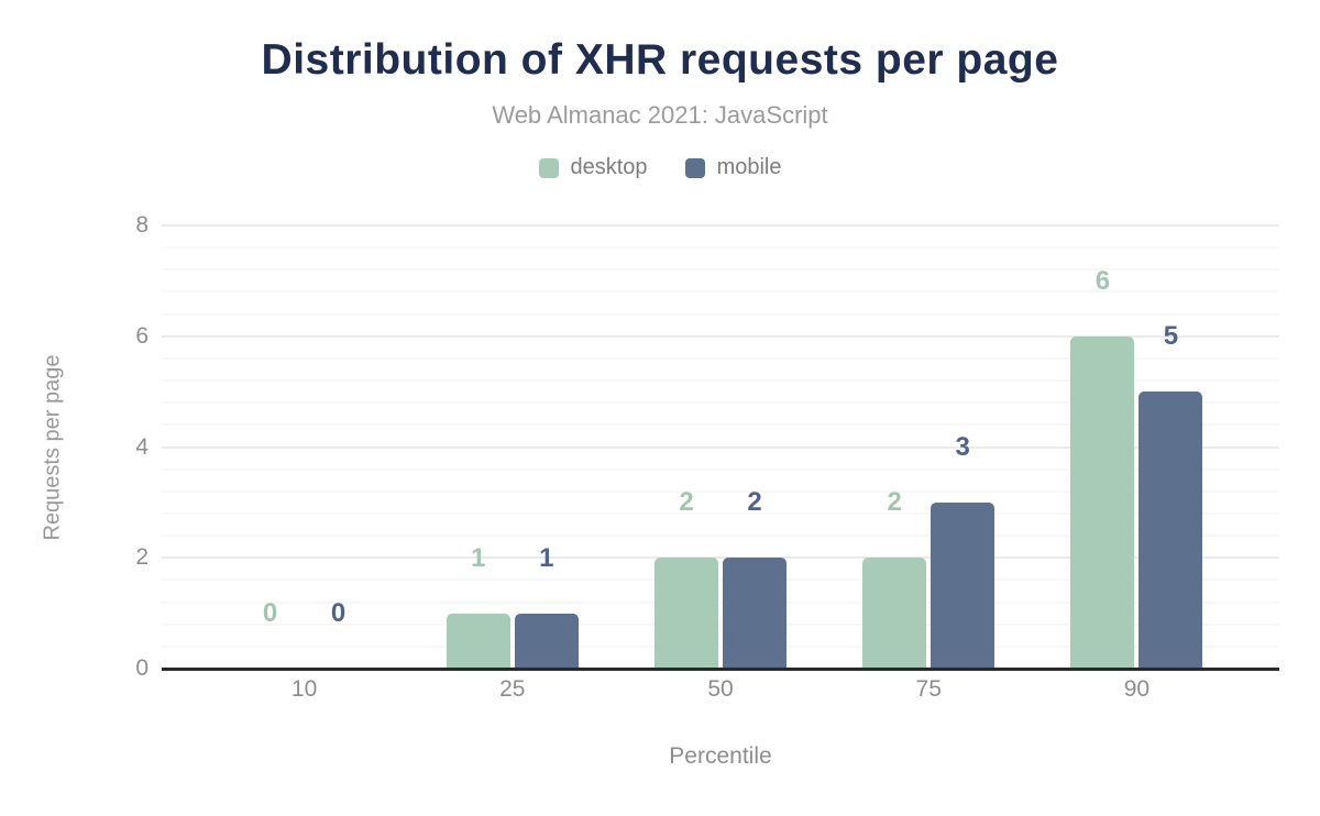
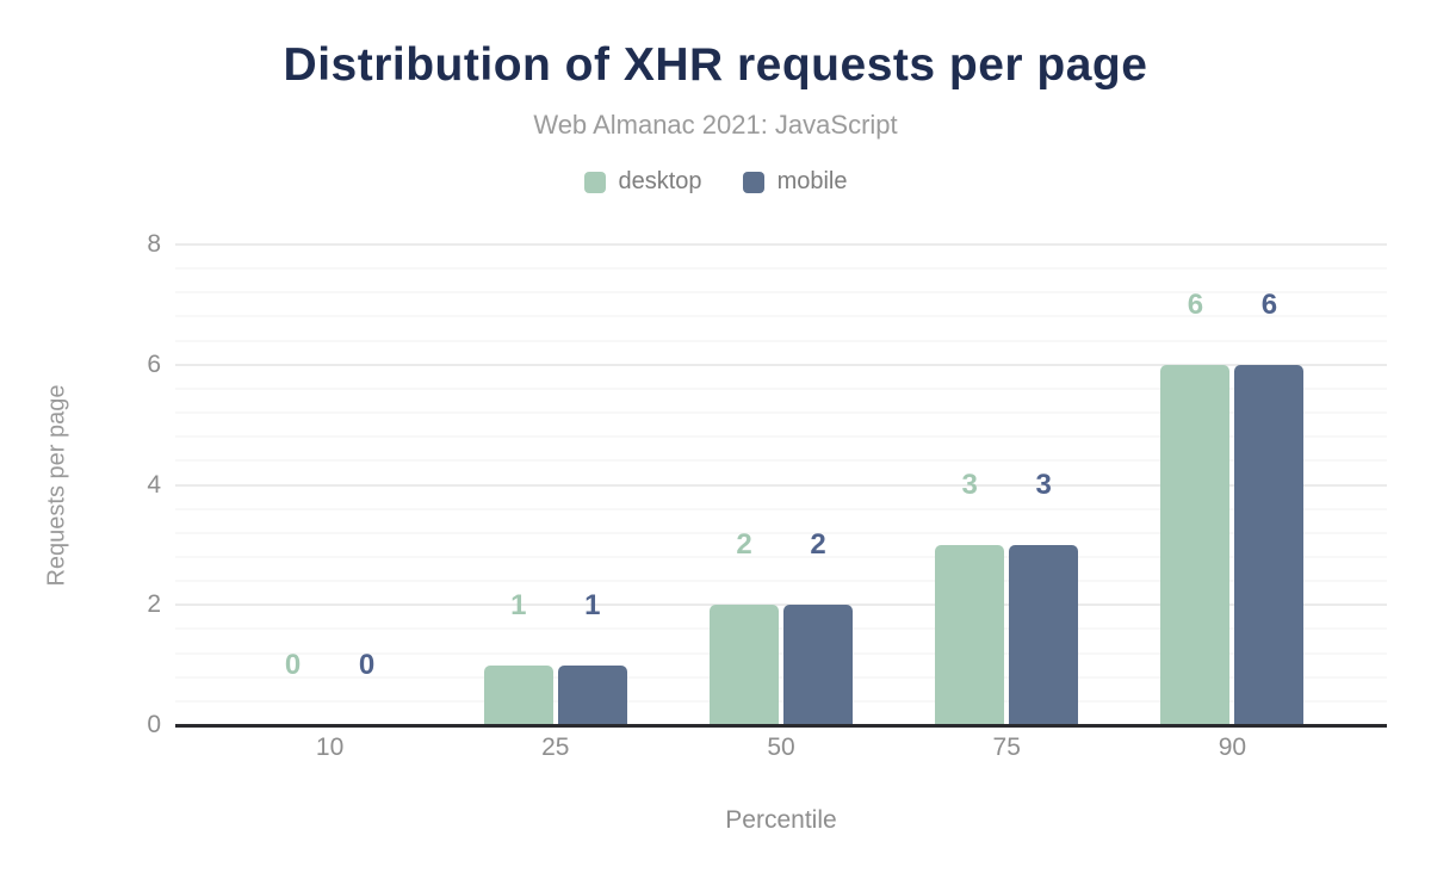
desktop/75: 2 -> 3
mobile/90: 5 -> 6
